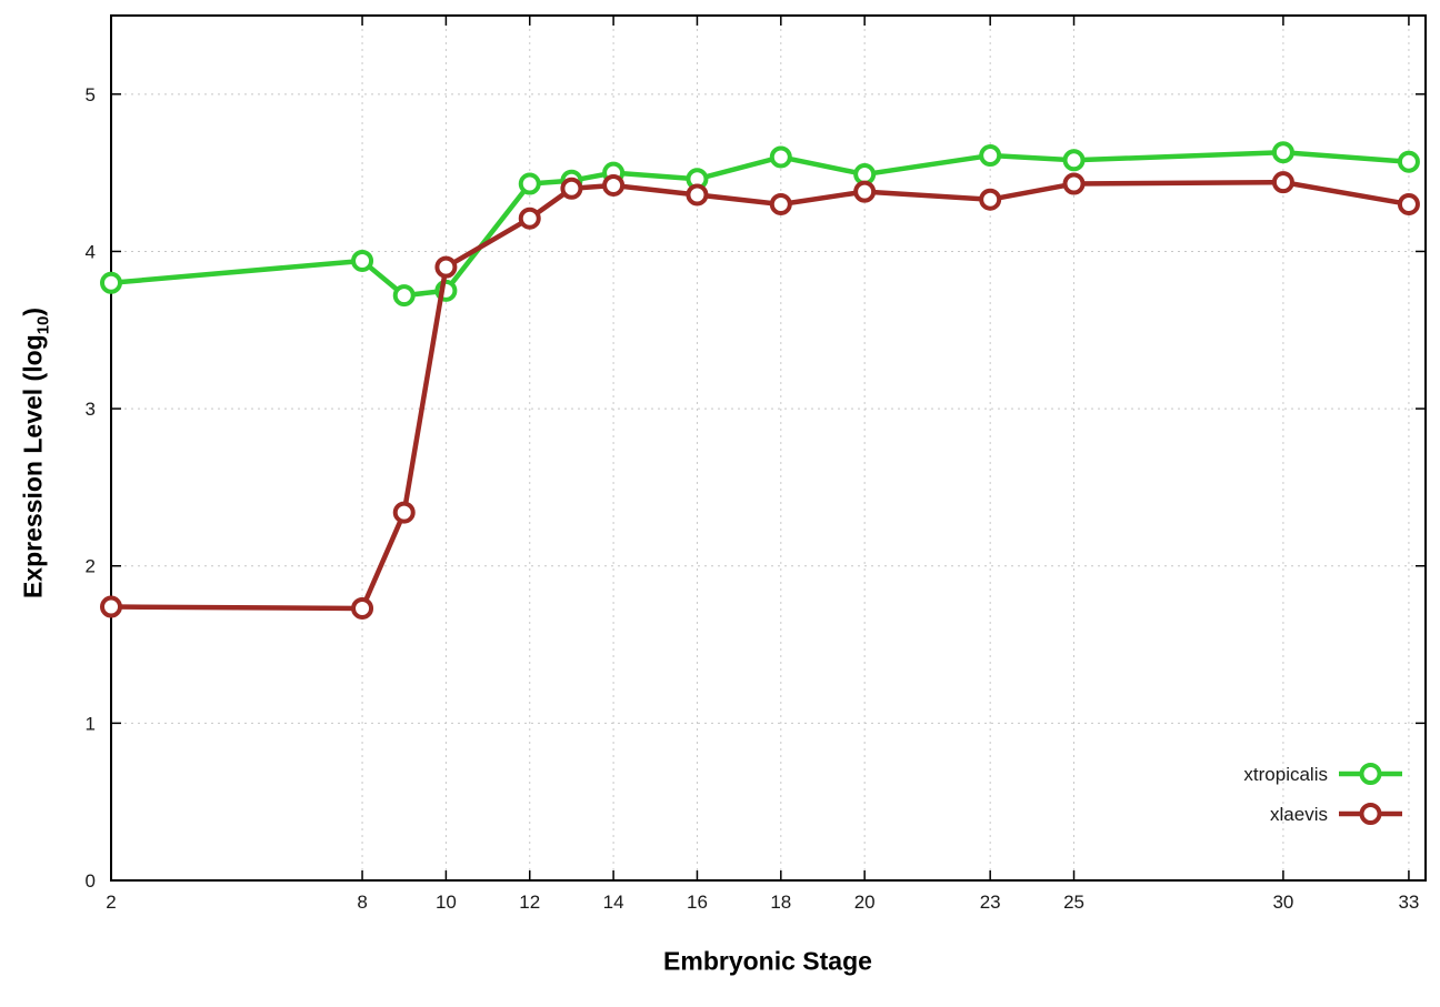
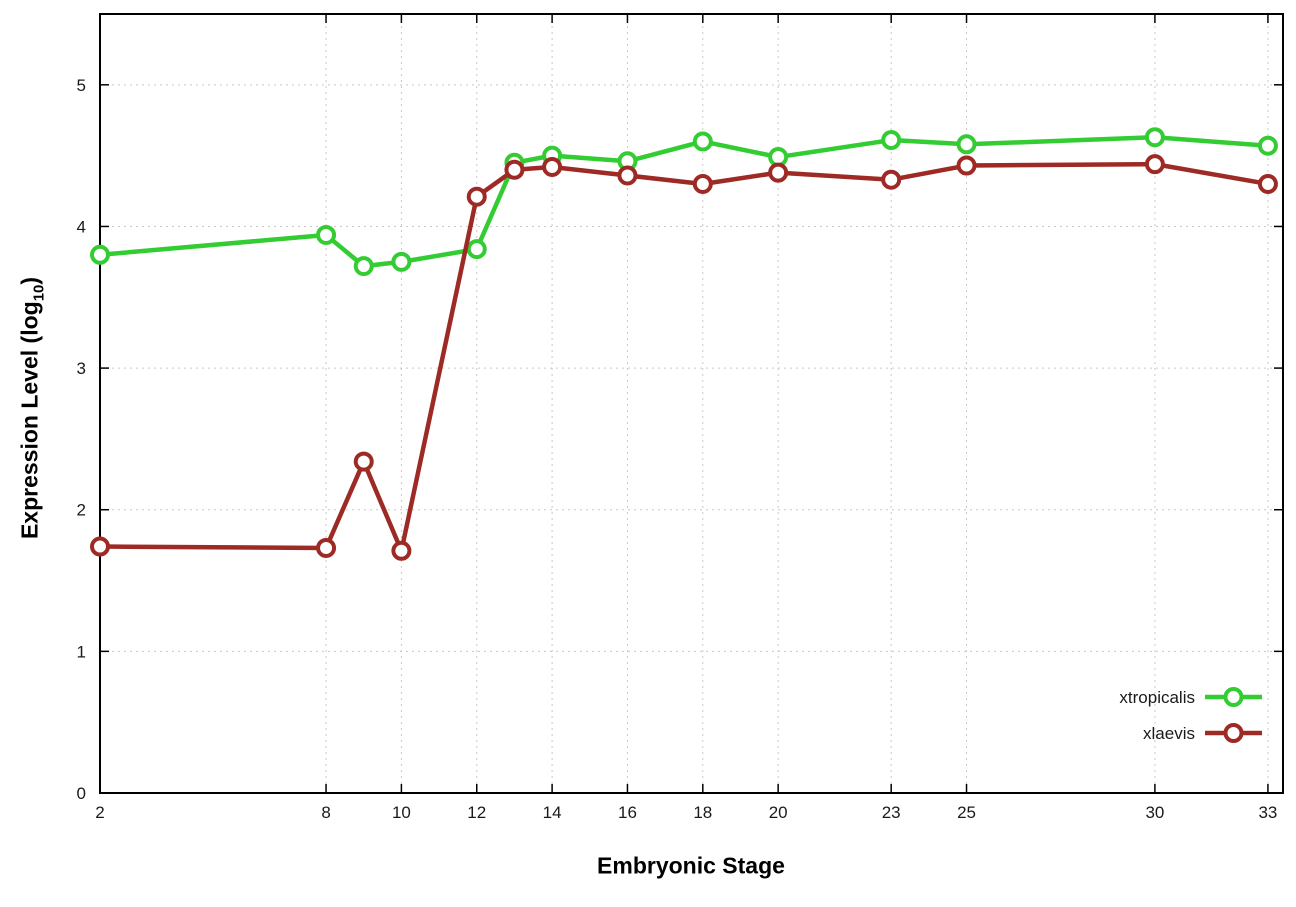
xlaevis/10: 3.90 -> 1.71
xtropicalis/12: 4.43 -> 3.84
